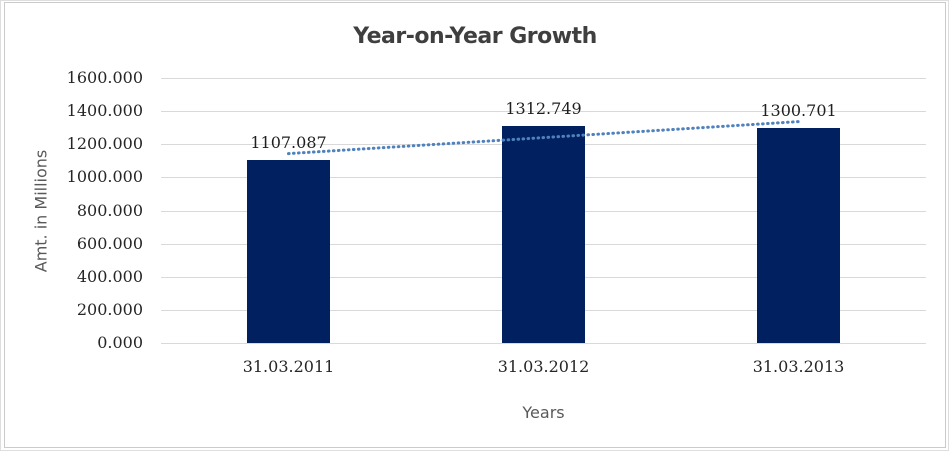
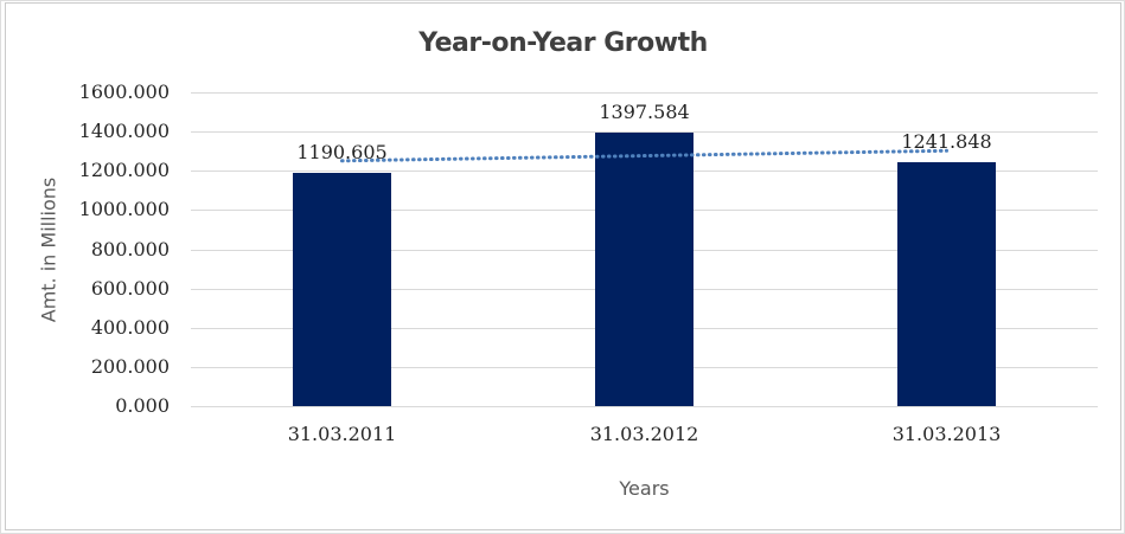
31.03.2011: 1107.087 -> 1190.605
31.03.2012: 1312.749 -> 1397.584
31.03.2013: 1300.701 -> 1241.848
